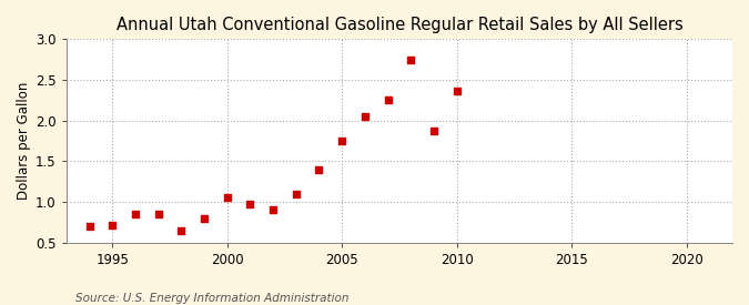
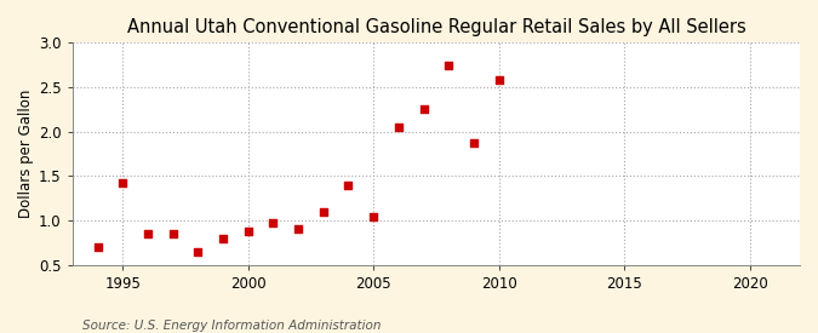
1995: 0.72 -> 1.42
2000: 1.05 -> 0.88
2005: 1.75 -> 1.04
2010: 2.37 -> 2.58
